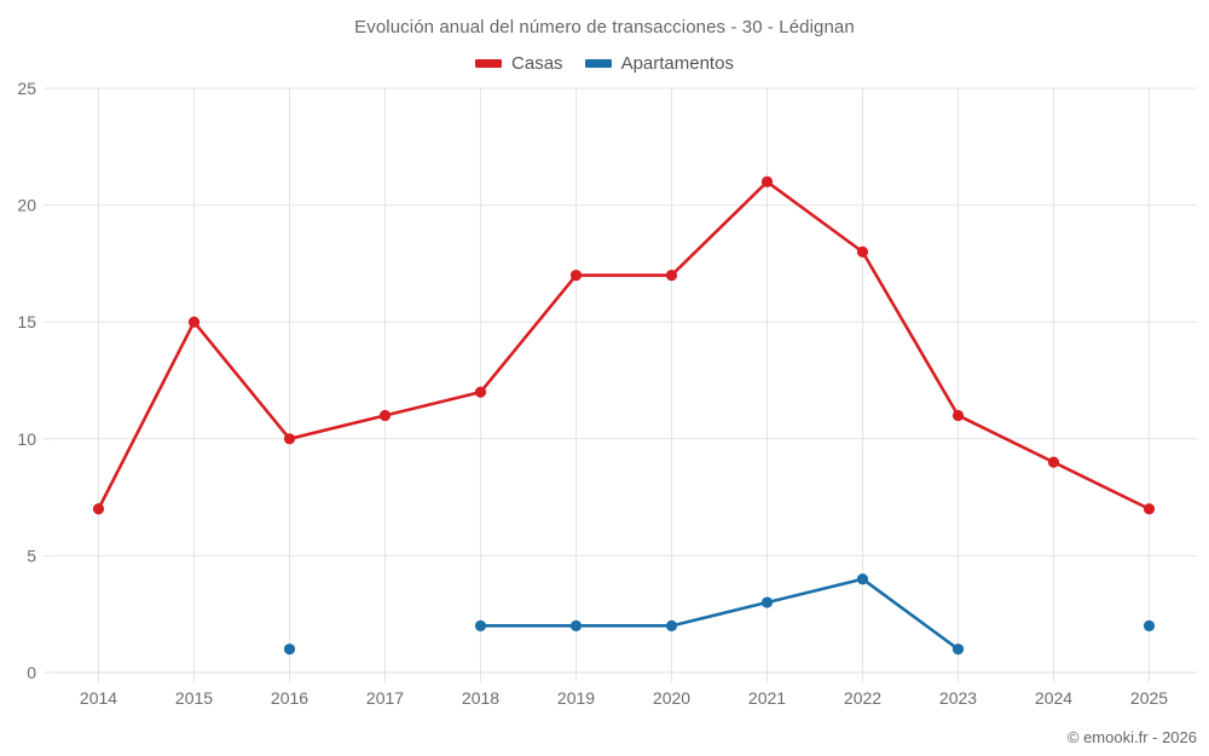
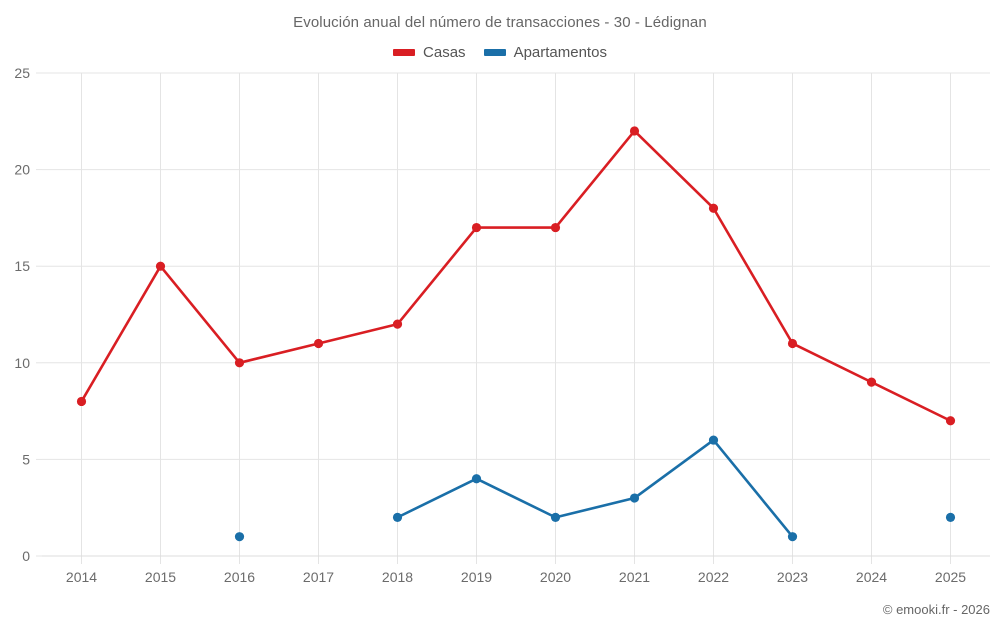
Casas/2014: 7 -> 8
Apartamentos/2019: 2 -> 4
Casas/2021: 21 -> 22
Apartamentos/2022: 4 -> 6
